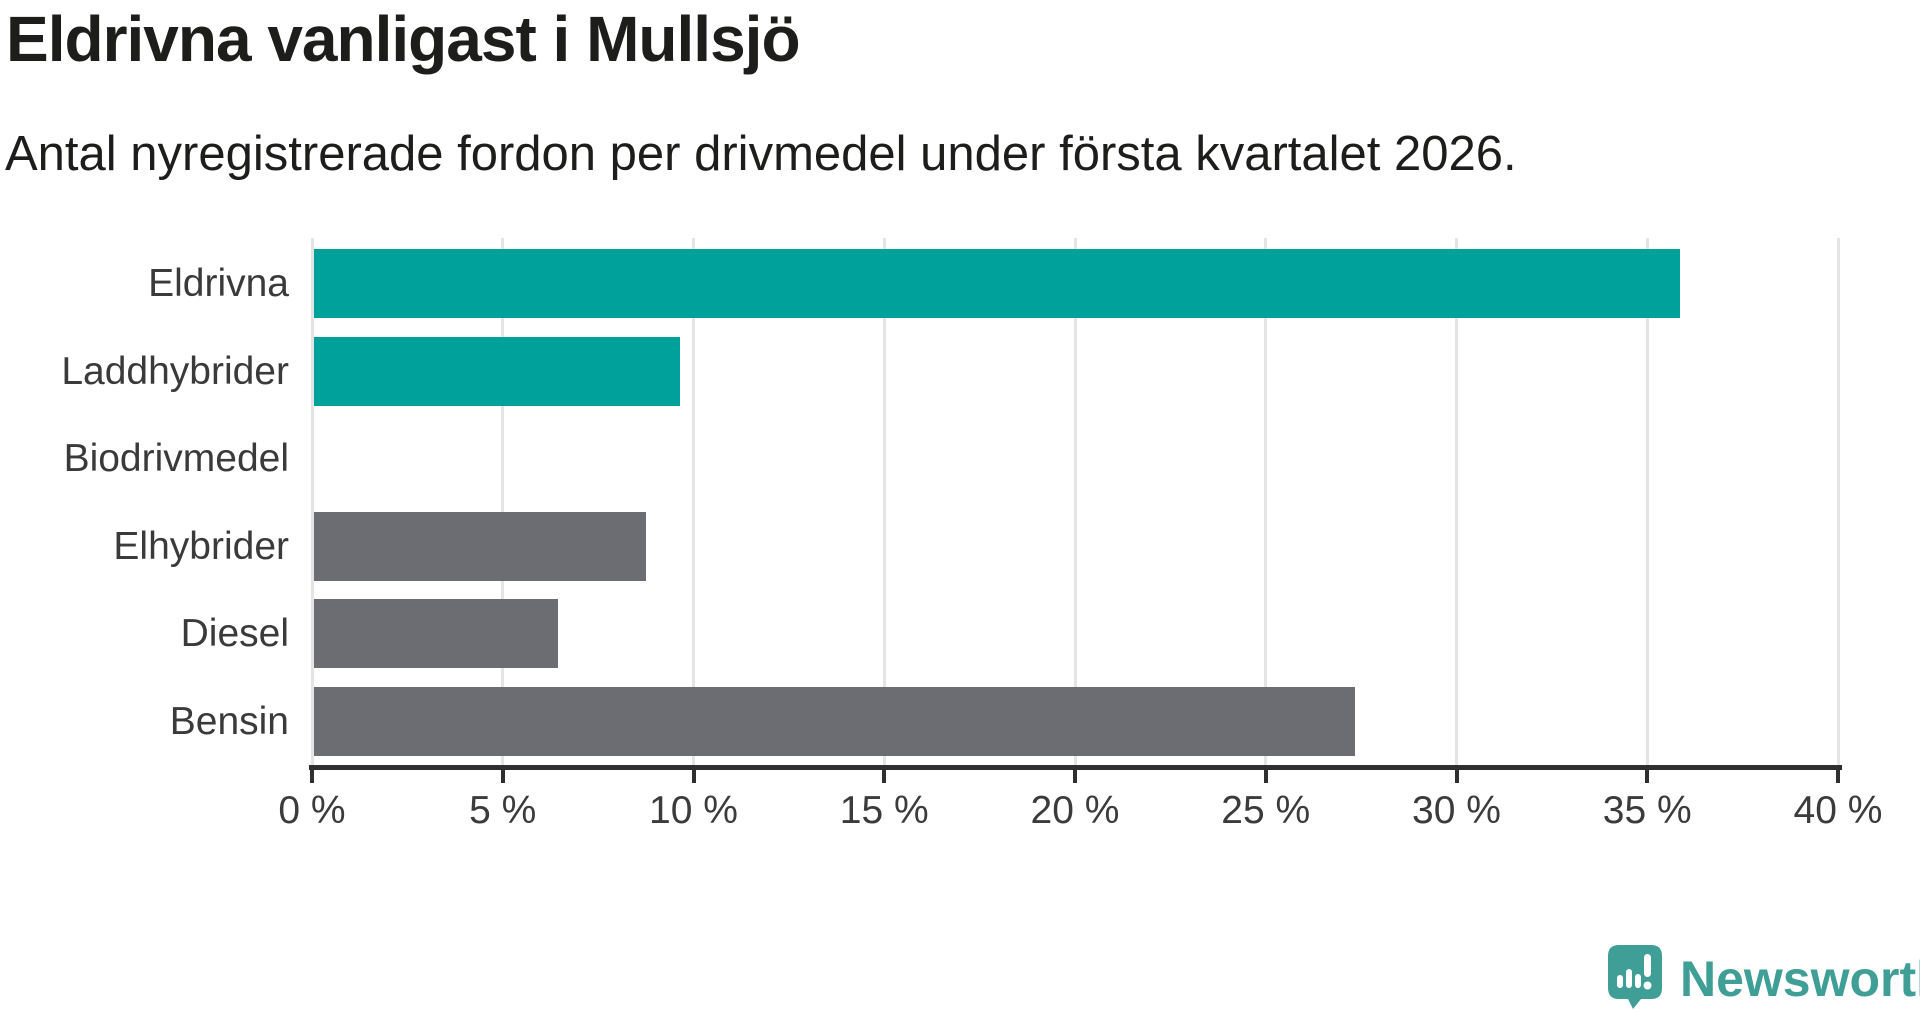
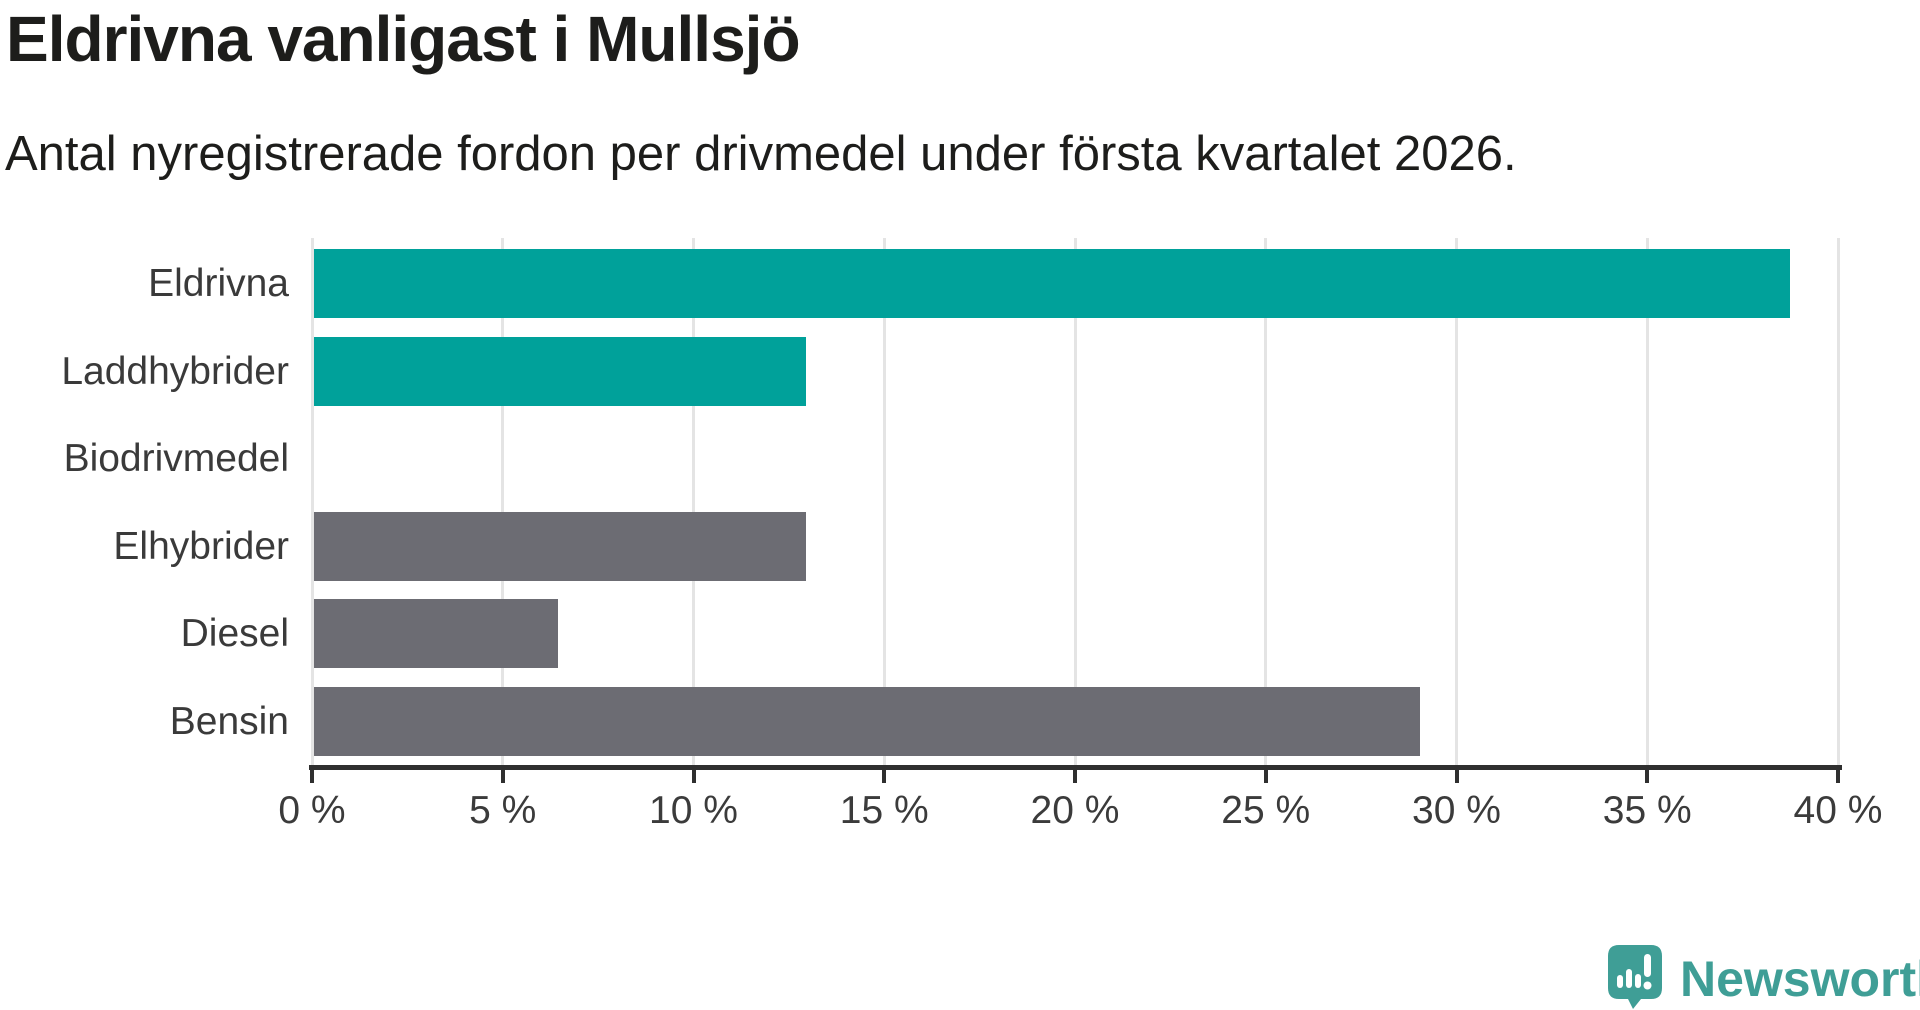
Eldrivna: 35.8% -> 38.7%
Laddhybrider: 9.6% -> 12.9%
Elhybrider: 8.7% -> 12.9%
Bensin: 27.3% -> 29.0%
